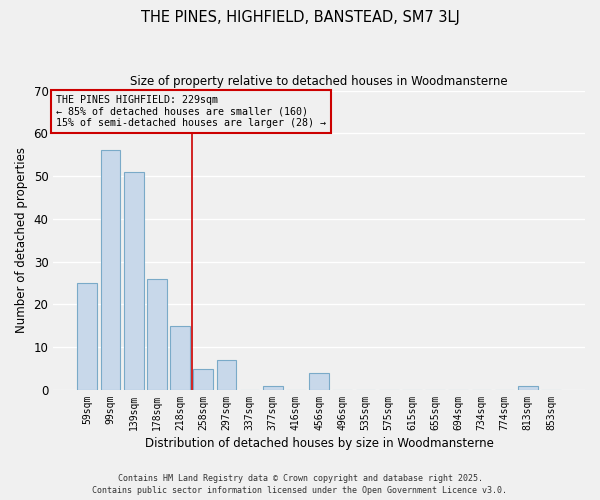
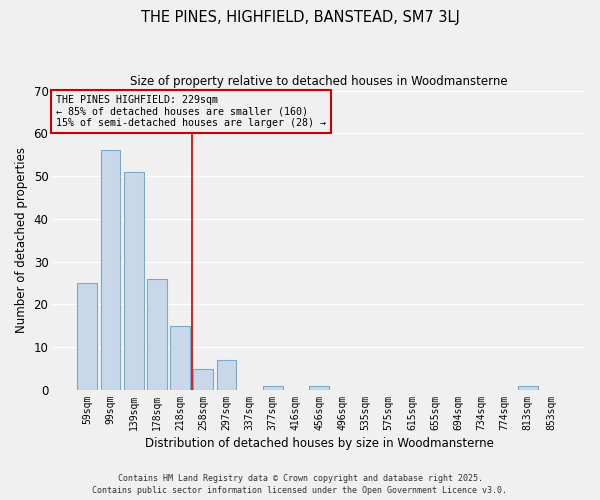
456sqm: 4 -> 1
